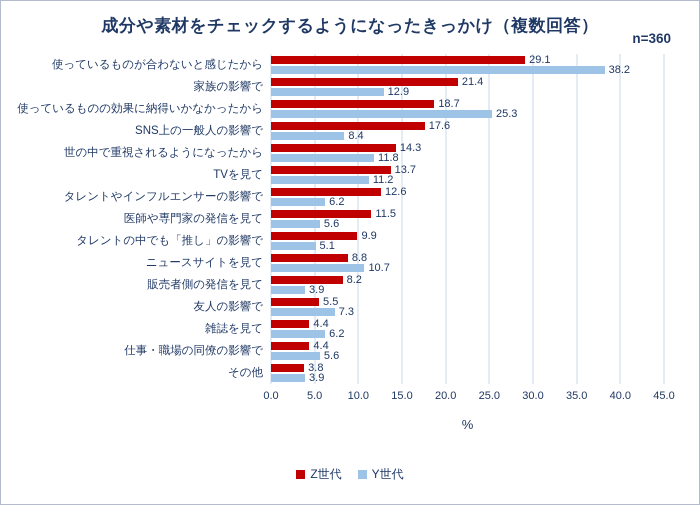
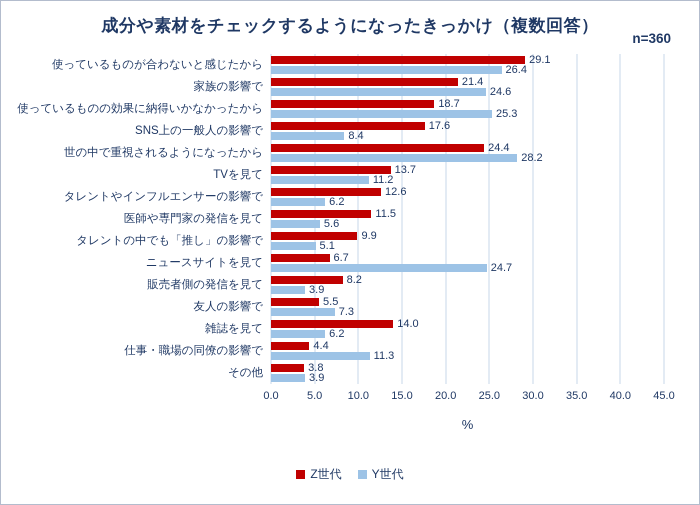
Y世代/使っているものが合わないと感じたから: 38.2 -> 26.4
Y世代/家族の影響で: 12.9 -> 24.6
Z世代/世の中で重視されるようになったから: 14.3 -> 24.4
Y世代/世の中で重視されるようになったから: 11.8 -> 28.2
Z世代/ニュースサイトを見て: 8.8 -> 6.7
Y世代/ニュースサイトを見て: 10.7 -> 24.7
Z世代/雑誌を見て: 4.4 -> 14.0
Y世代/仕事・職場の同僚の影響で: 5.6 -> 11.3
